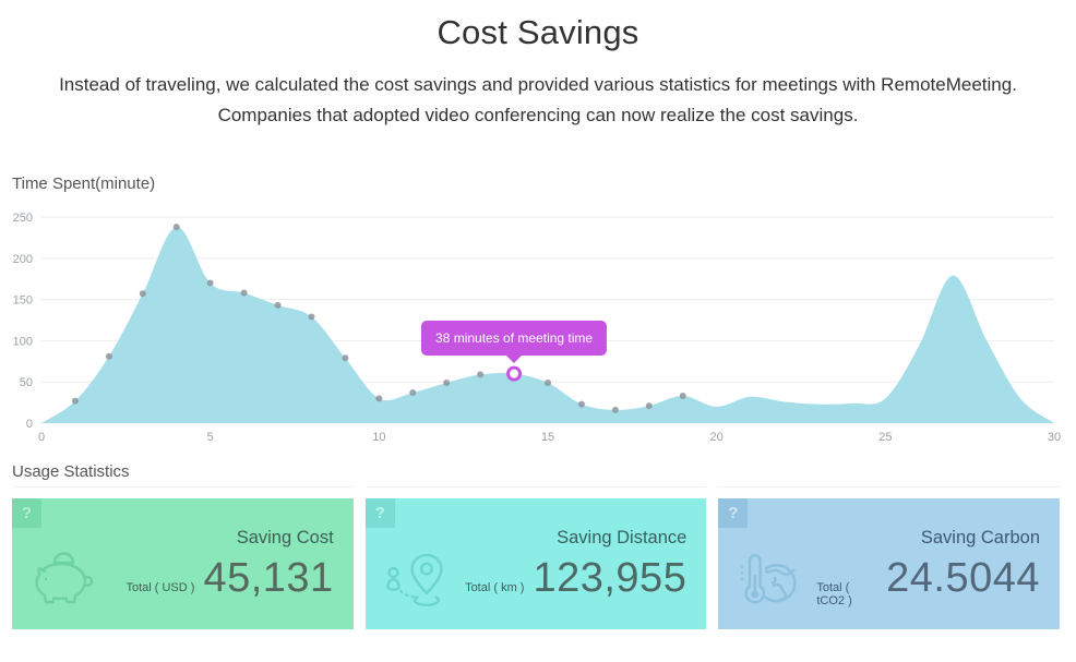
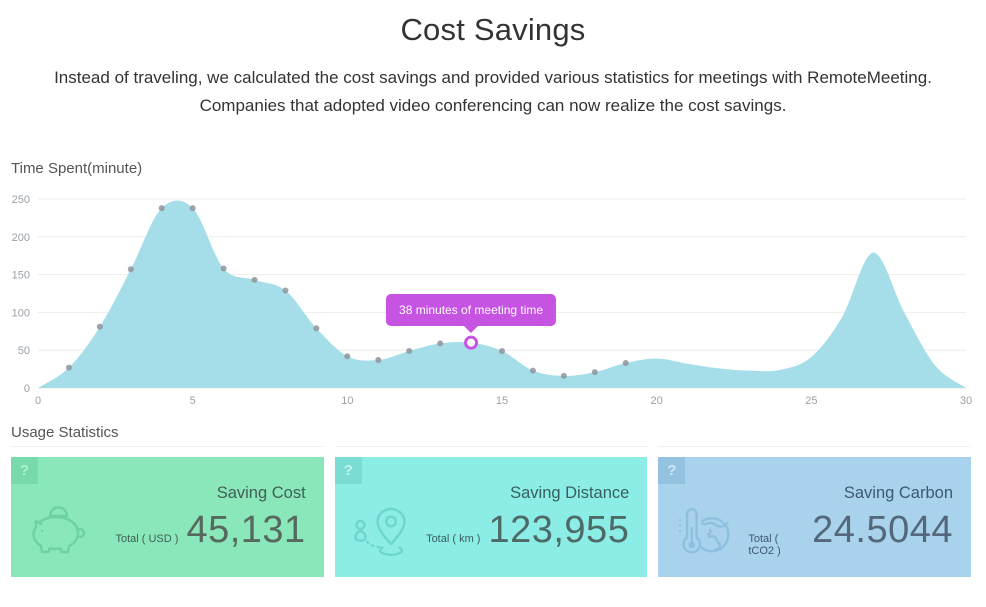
5: 170 -> 240
10: 30 -> 40
20: 20 -> 40
25: 30 -> 40
